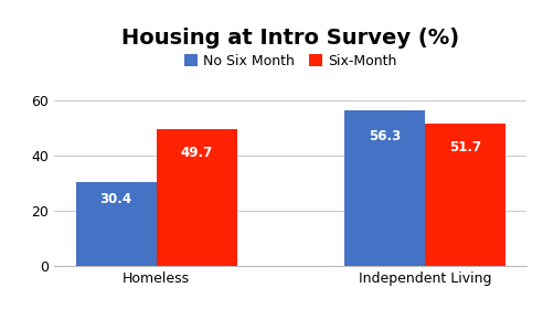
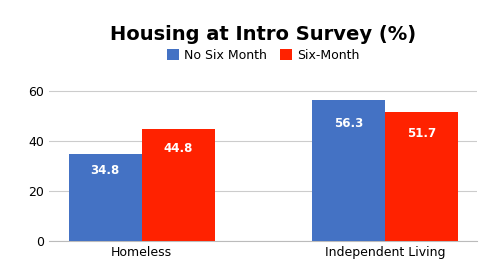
No Six Month/Homeless: 30.4 -> 34.8
Six-Month/Homeless: 49.7 -> 44.8
